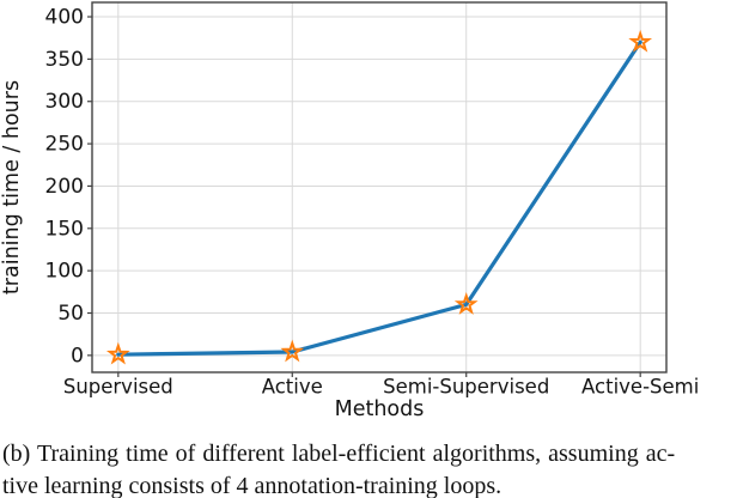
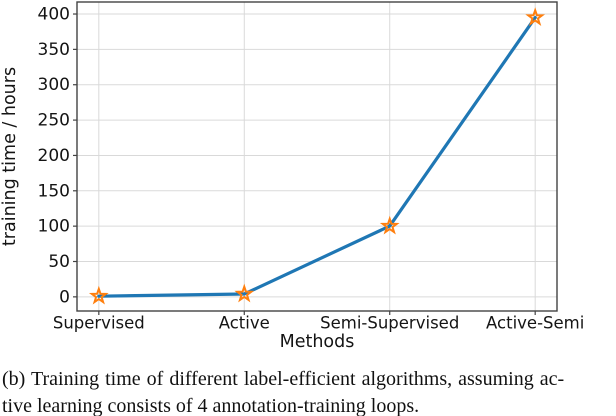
Semi-Supervised: 60 -> 100
Active-Semi: 370 -> 400
